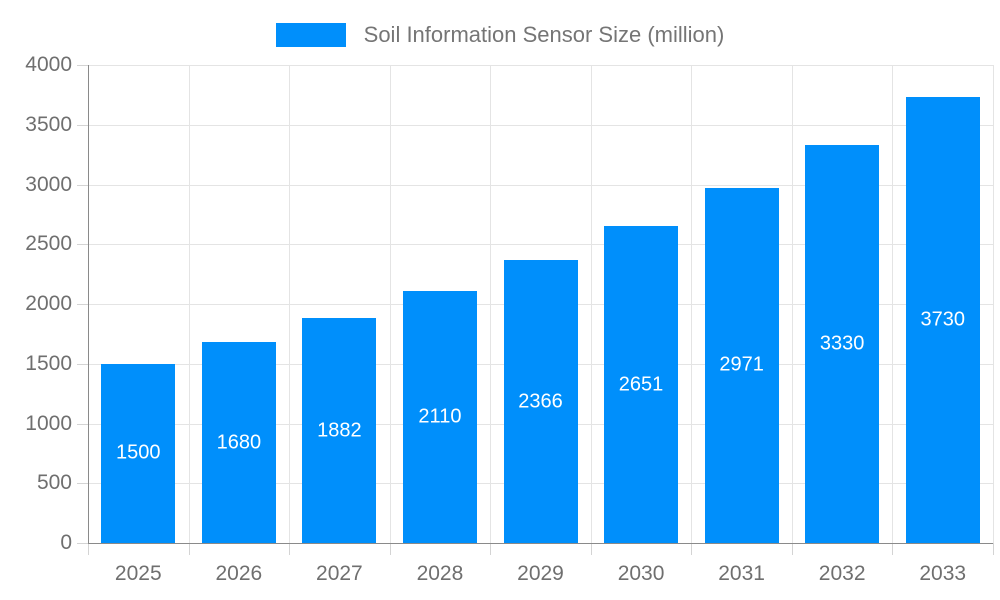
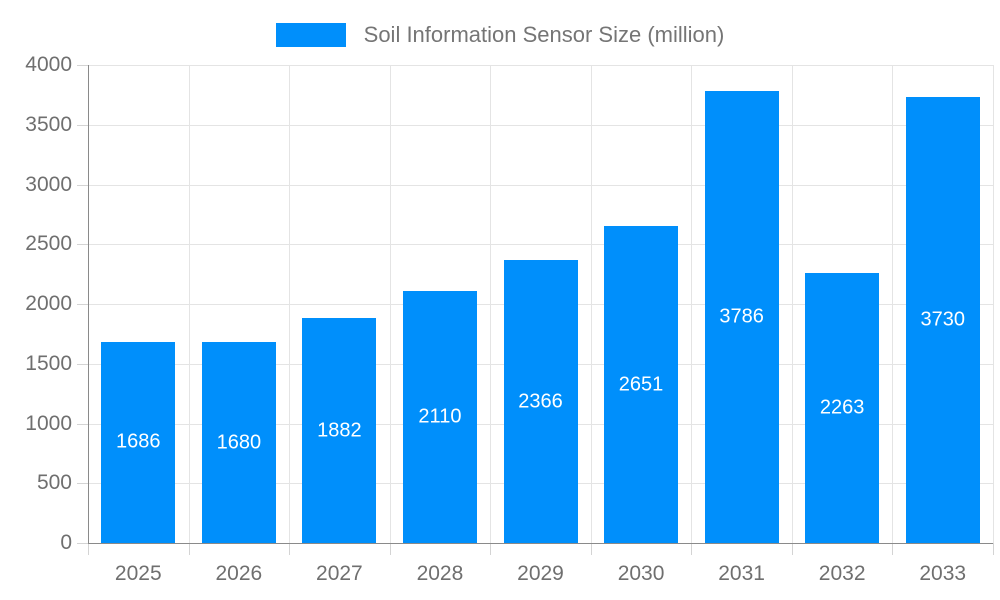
2025: 1500 -> 1686
2031: 2971 -> 3786
2032: 3330 -> 2263
